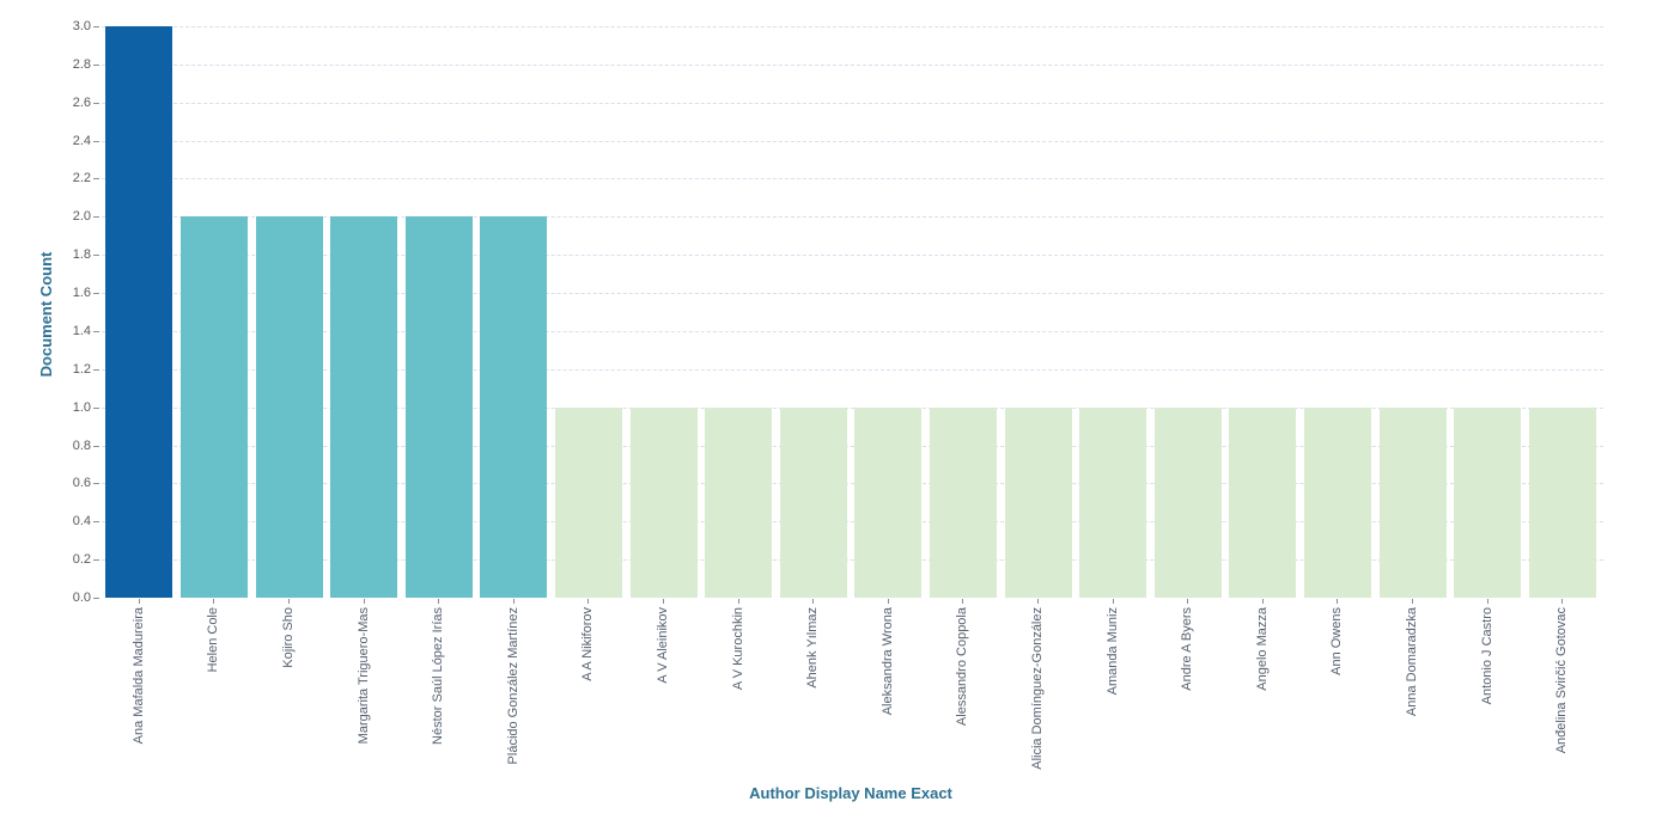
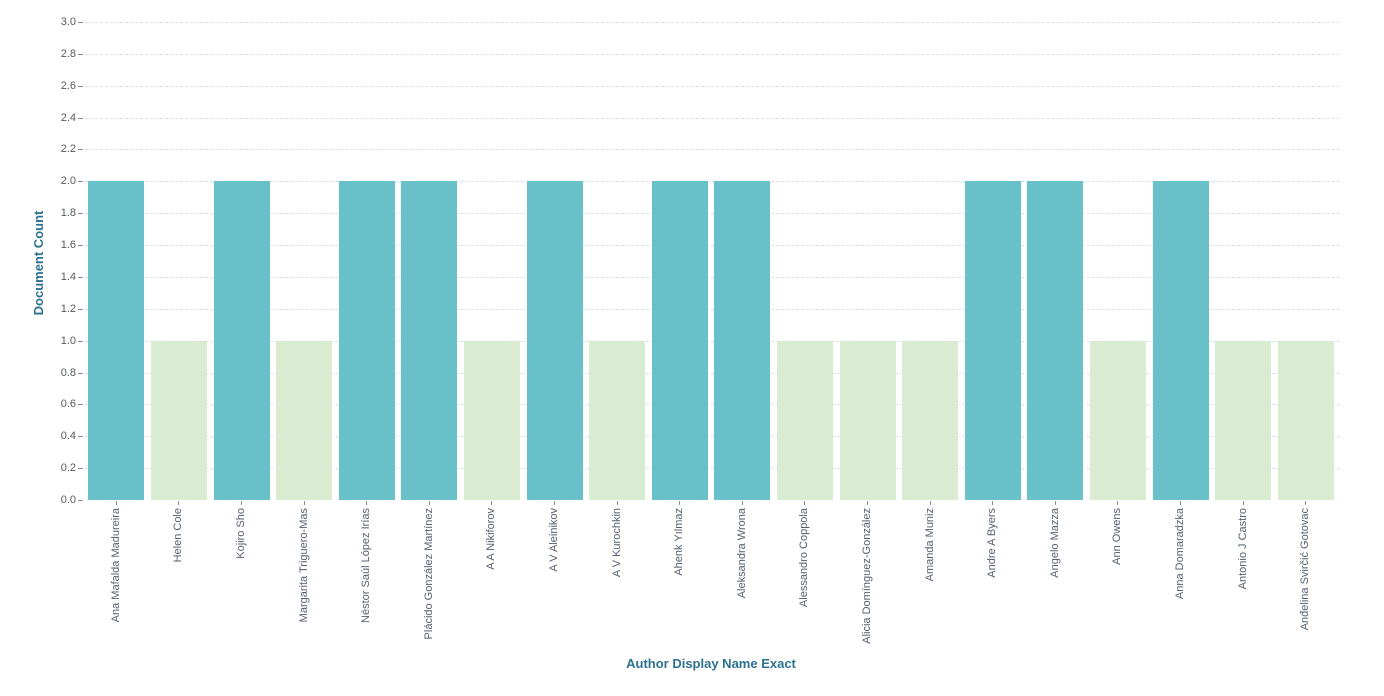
Ana Mafalda Madureira: 3 -> 2
Helen Cole: 2 -> 1
Margarita Triguero-Mas: 2 -> 1
A V Aleinikov: 1 -> 2
Ahenk Yılmaz: 1 -> 2
Aleksandra Wrona: 1 -> 2
Andre A Byers: 1 -> 2
Angelo Mazza: 1 -> 2
Anna Domaradzka: 1 -> 2
